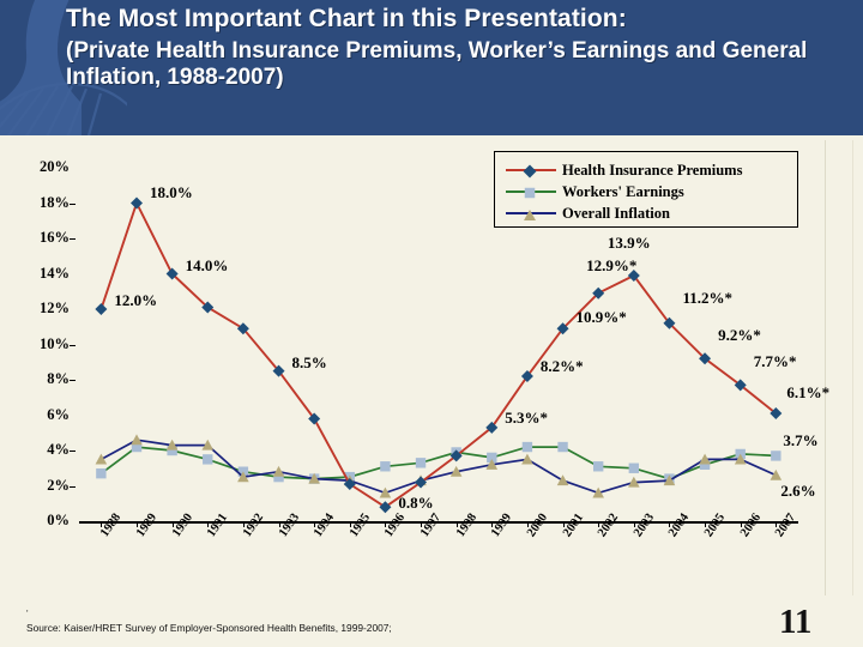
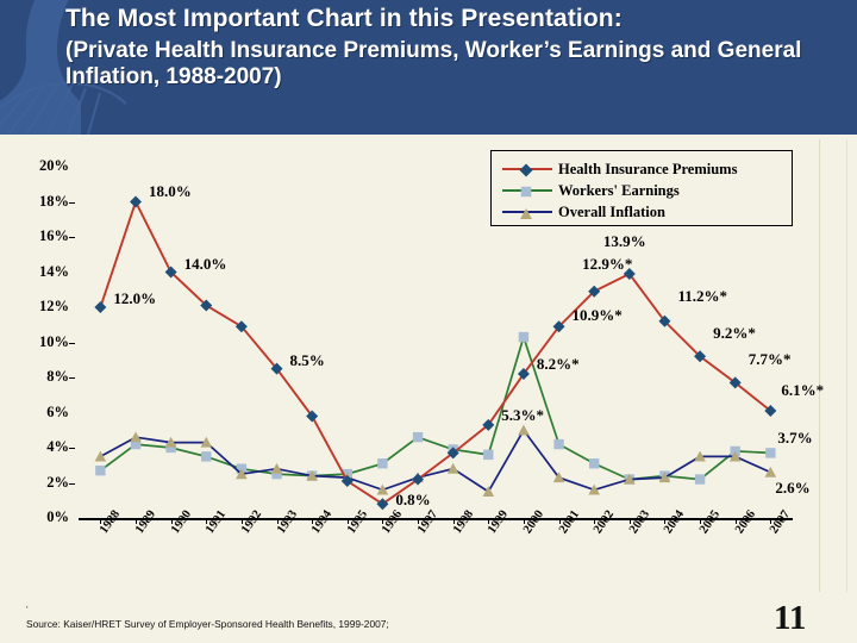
Workers' Earnings/1997: 3.3% -> 4.6%
Overall Inflation/1999: 3.2% -> 1.5%
Workers' Earnings/2000: 4.2% -> 10.3%
Overall Inflation/2000: 3.5% -> 5.0%
Workers' Earnings/2003: 3.0% -> 2.2%
Workers' Earnings/2005: 3.2% -> 2.2%
